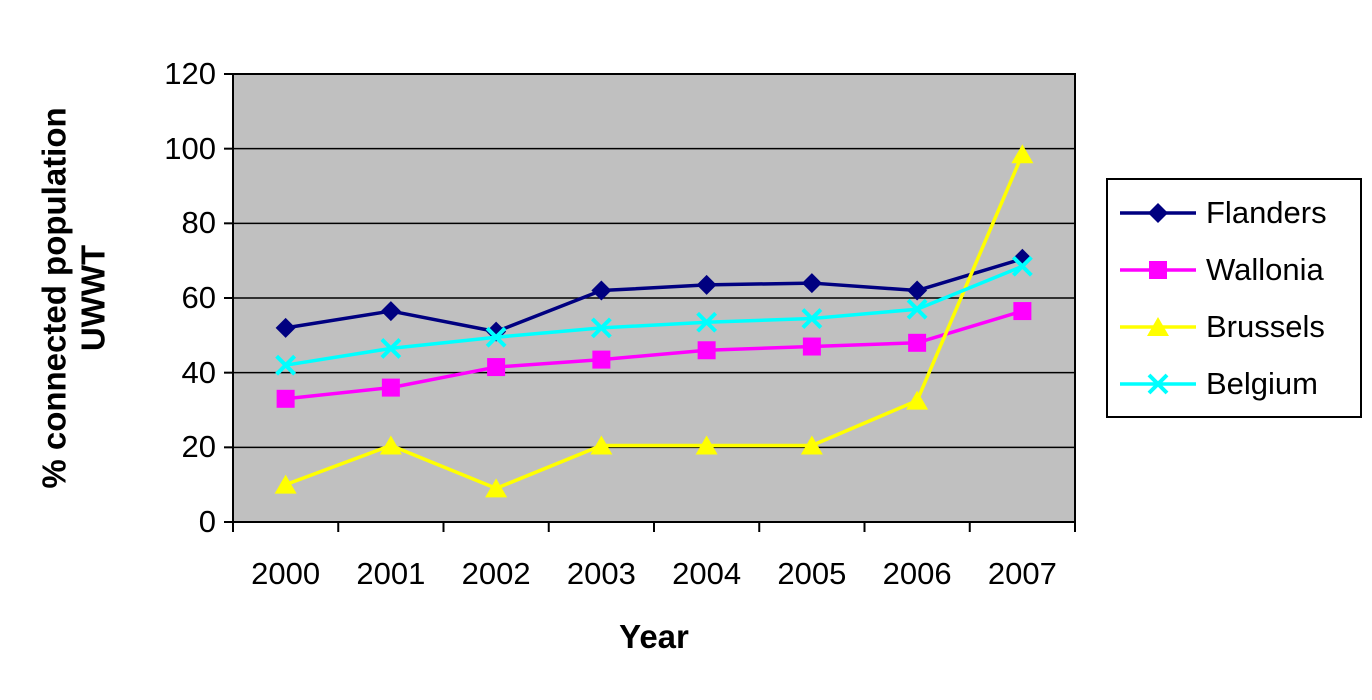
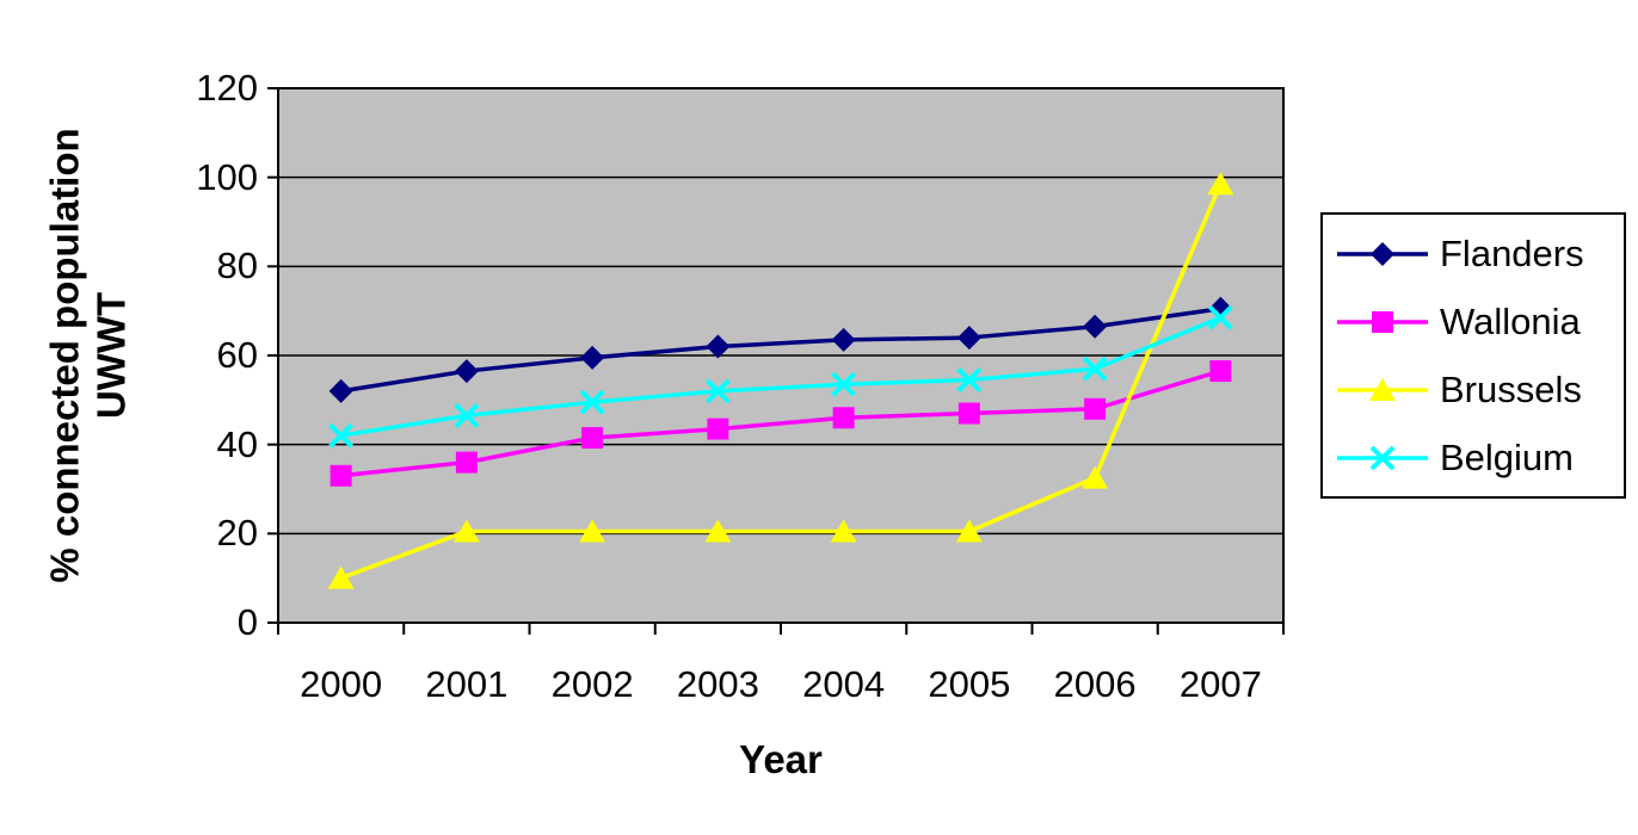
Flanders/2002: 51 -> 60
Brussels/2002: 9 -> 20
Flanders/2006: 62 -> 66
